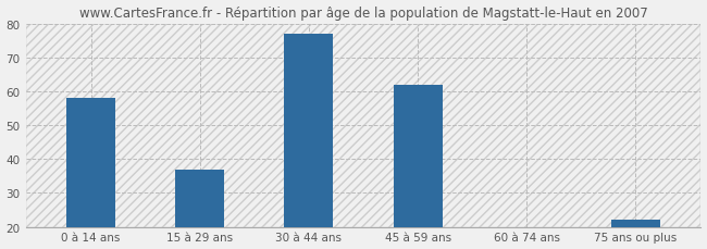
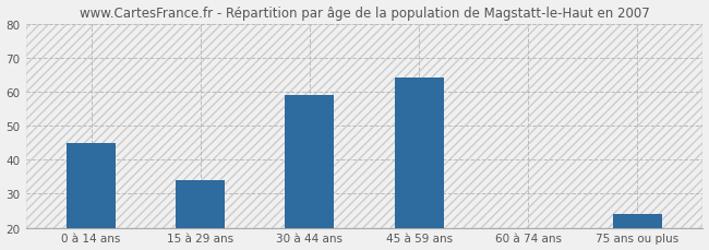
0 à 14 ans: 58 -> 45
15 à 29 ans: 37 -> 34
30 à 44 ans: 77 -> 59
45 à 59 ans: 62 -> 64
75 ans ou plus: 22 -> 24
